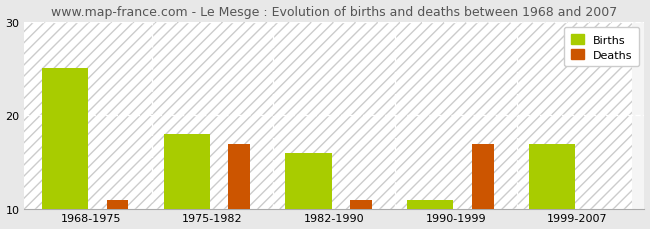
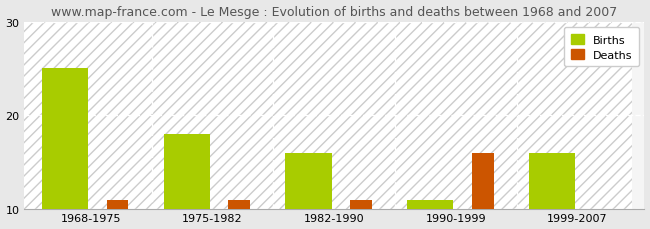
Deaths/1975-1982: 17 -> 11
Deaths/1990-1999: 17 -> 16
Births/1999-2007: 17 -> 16
